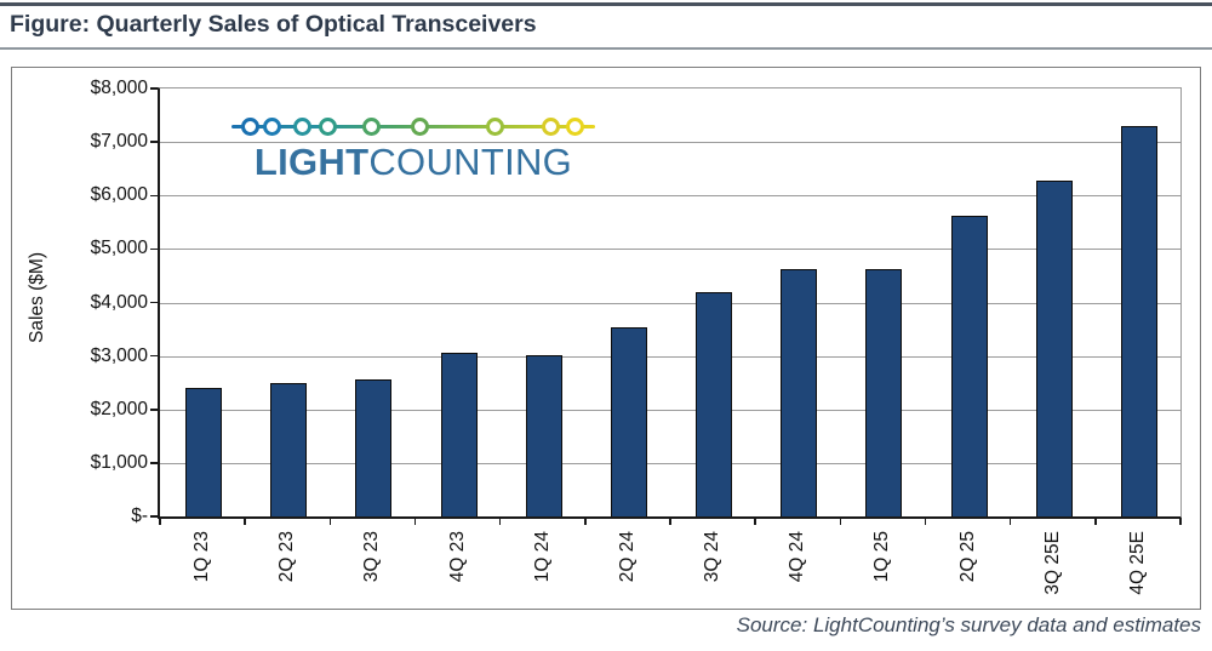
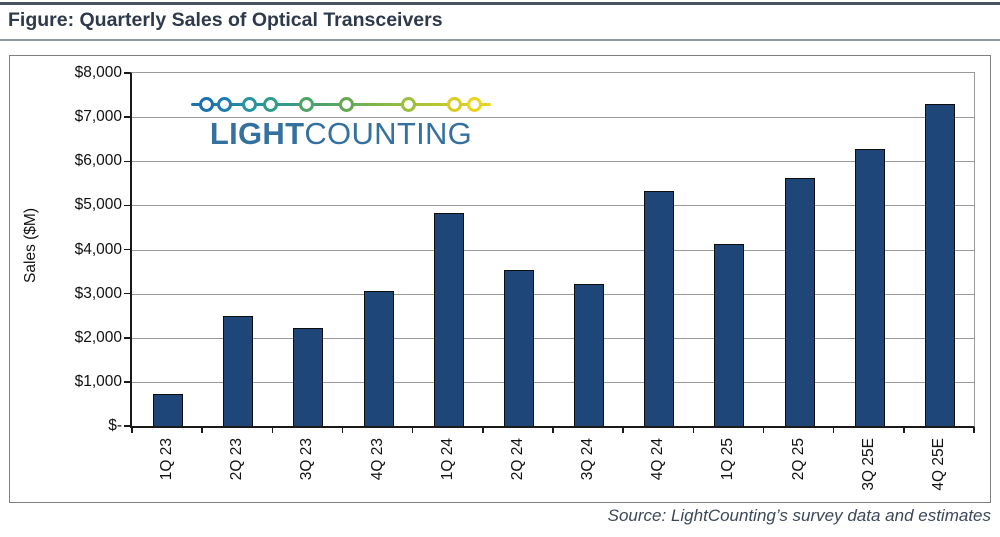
1Q 23: $2400 -> $700
3Q 23: $2500 -> $2200
1Q 24: $3000 -> $4800
3Q 24: $4200 -> $3200
4Q 24: $4600 -> $5300
1Q 25: $4600 -> $4100
